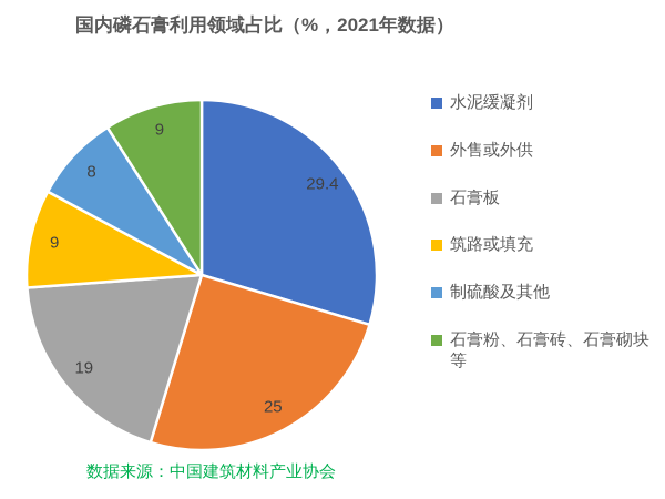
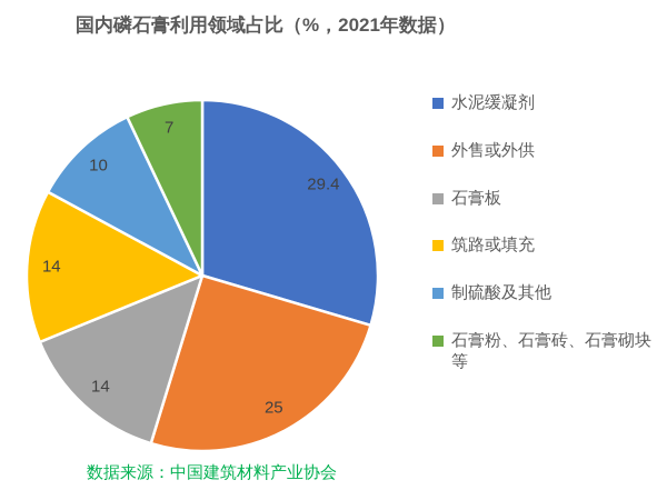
石膏板: 19 -> 14
筑路或填充: 9 -> 14
制硫酸及其他: 8 -> 10
石膏粉、石膏砖、石膏砌块等: 9 -> 7
